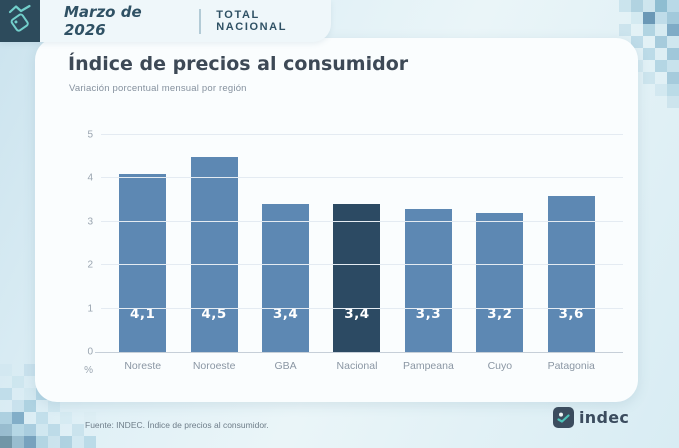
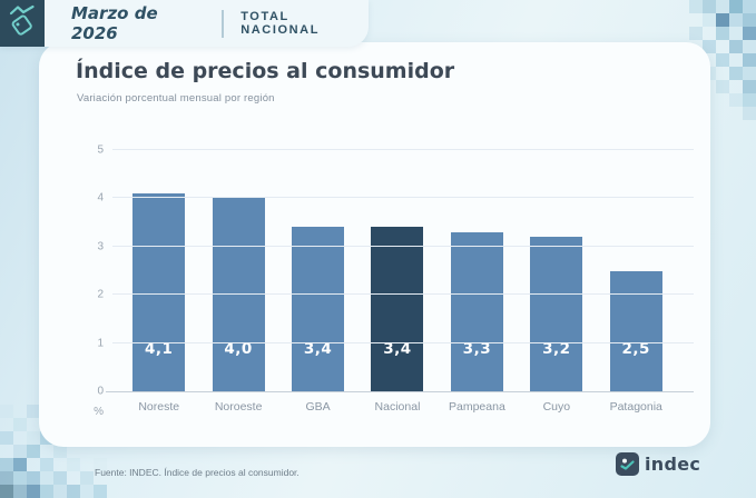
Noroeste: 4,5 -> 4,0
Patagonia: 3,6 -> 2,5
